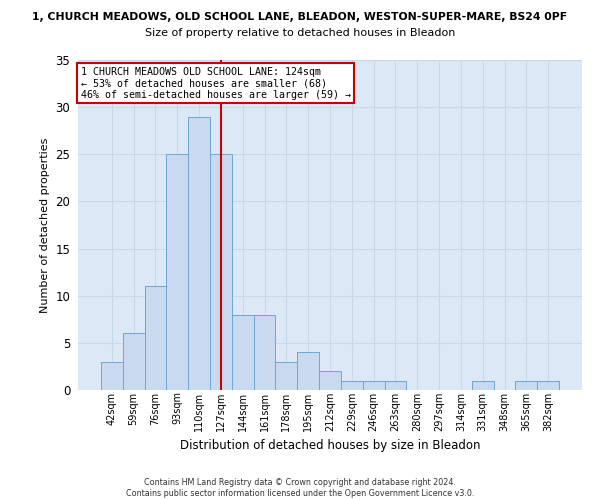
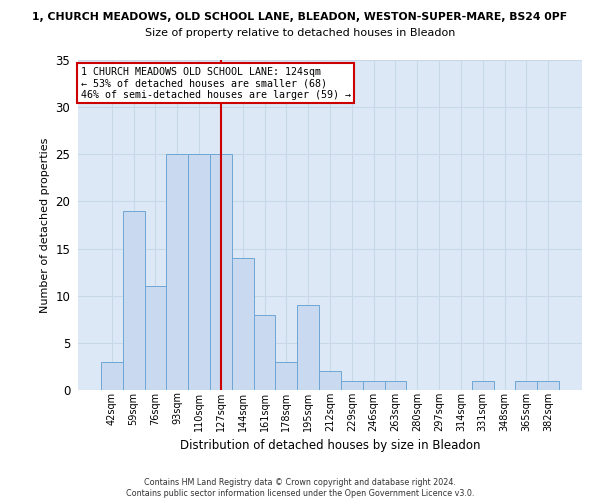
59sqm: 6 -> 19
110sqm: 29 -> 25
144sqm: 8 -> 14
195sqm: 4 -> 9
